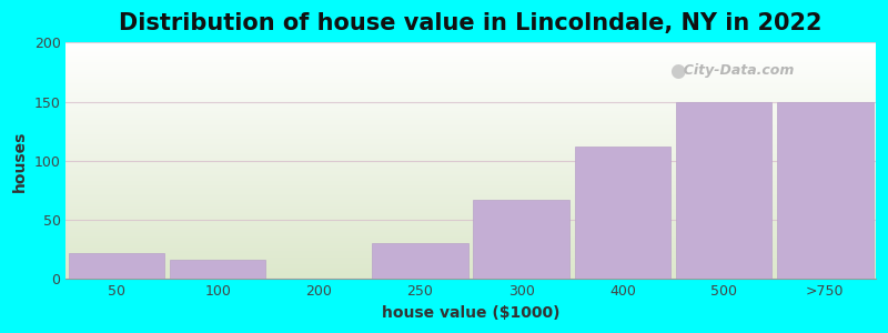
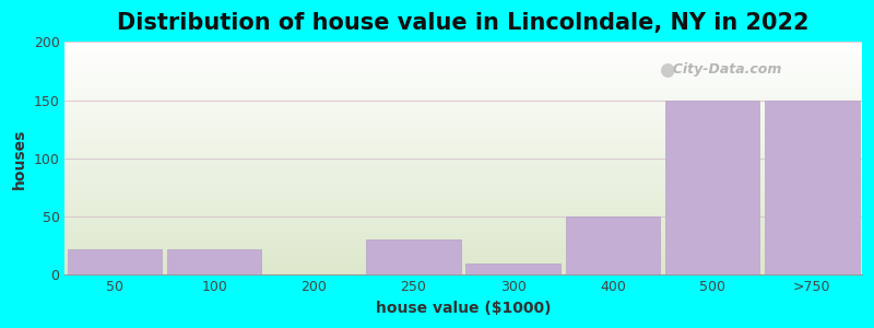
100: 16 -> 22
300: 67 -> 10
400: 112 -> 50
